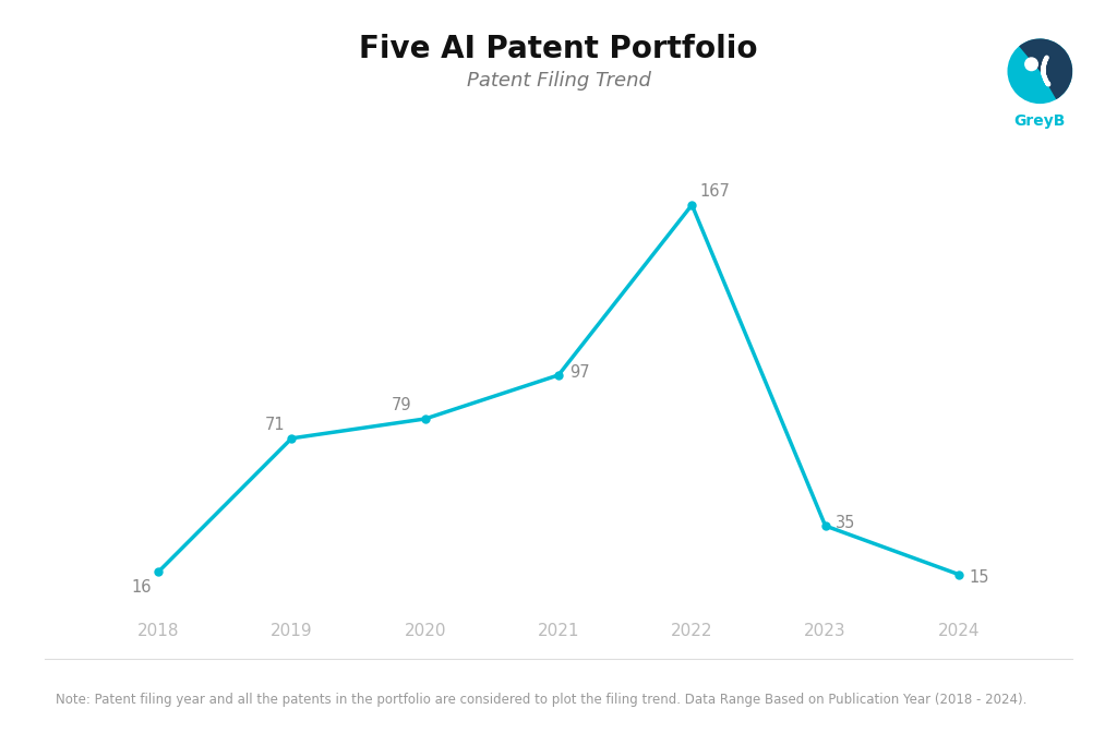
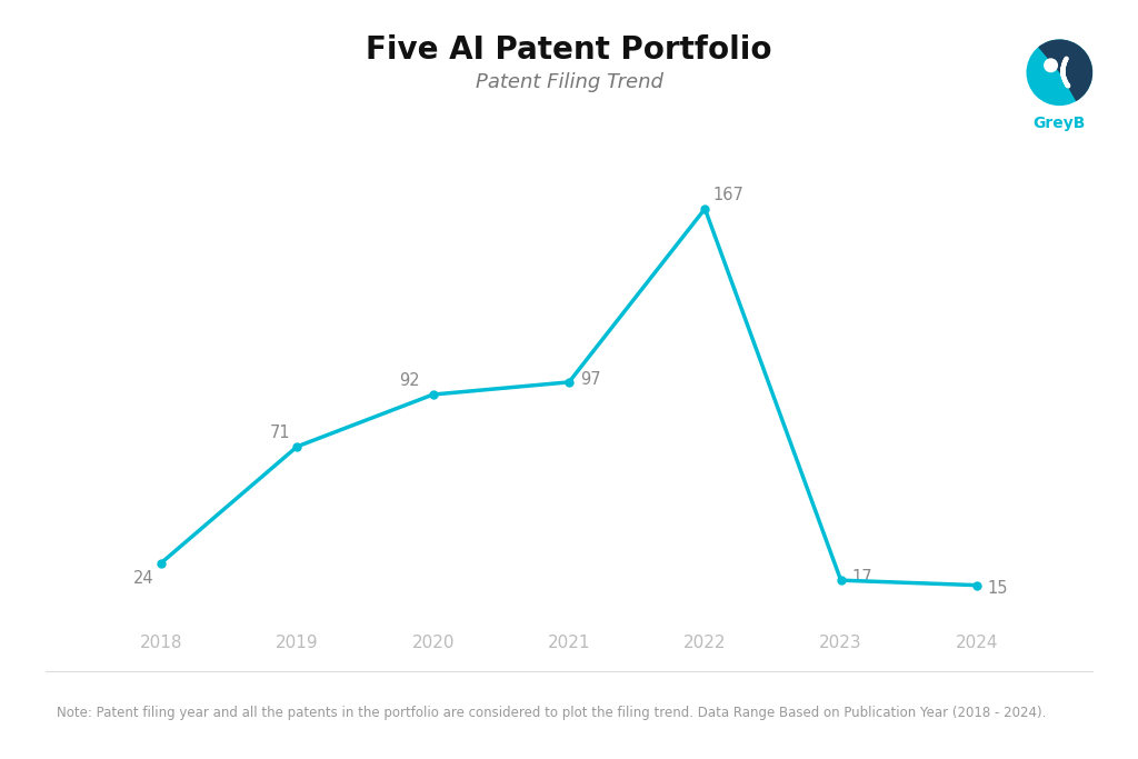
2018: 16 -> 24
2020: 79 -> 92
2023: 35 -> 17
